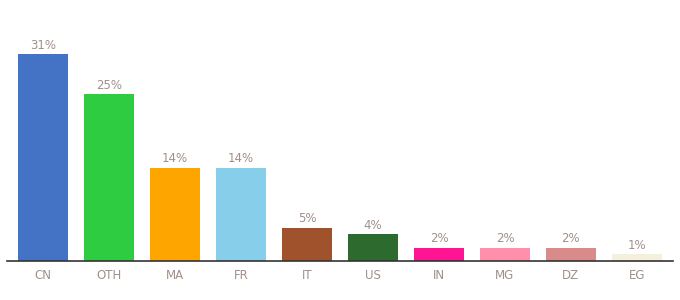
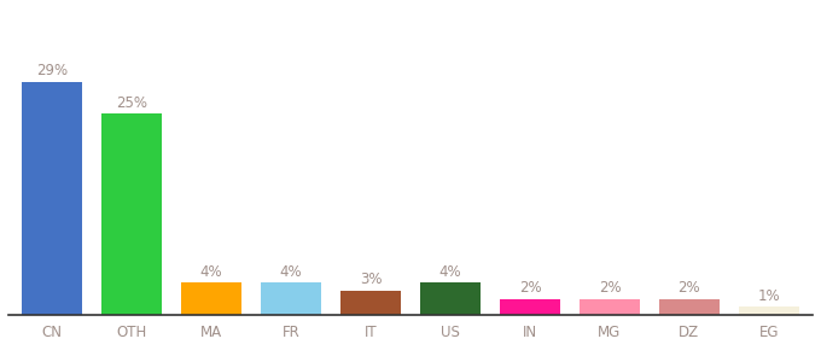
CN: 31% -> 29%
MA: 14% -> 4%
FR: 14% -> 4%
IT: 5% -> 3%
